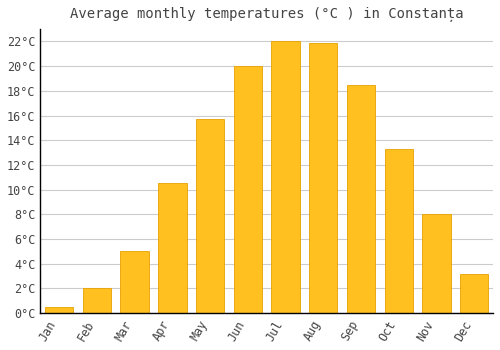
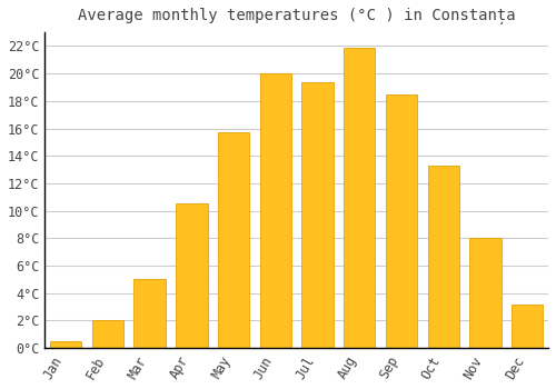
Jul: 22.0°C -> 19.4°C
